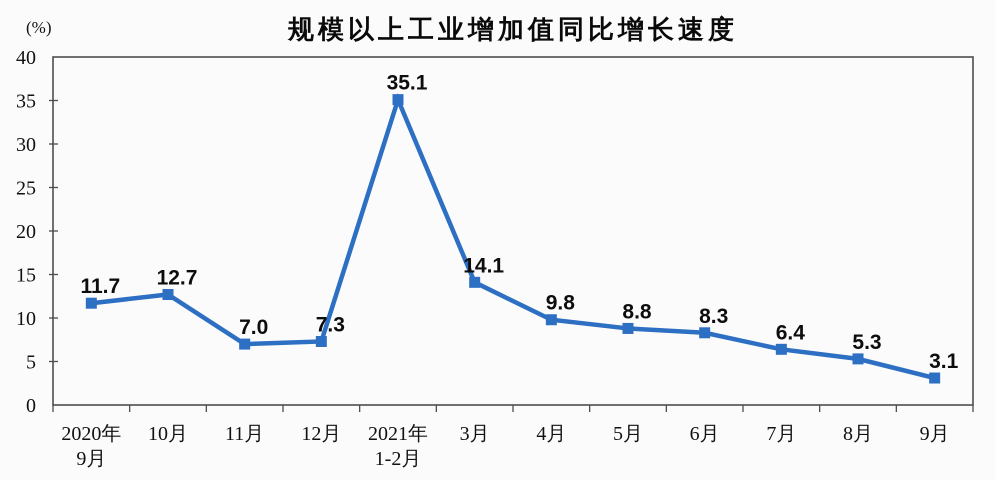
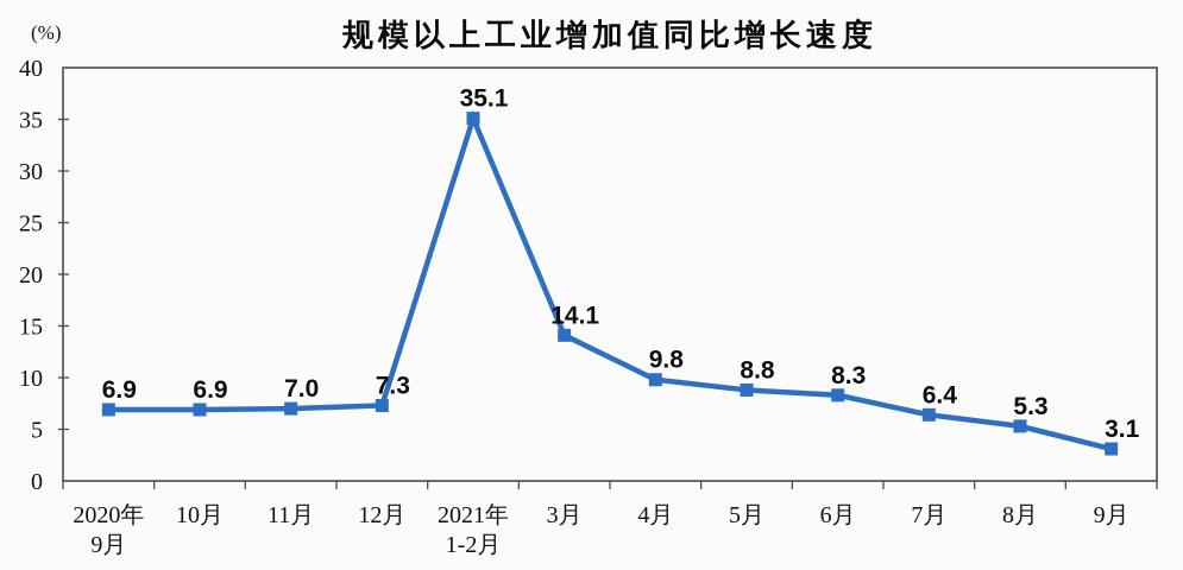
2020年 9月: 11.7 -> 6.9
10月: 12.7 -> 6.9
